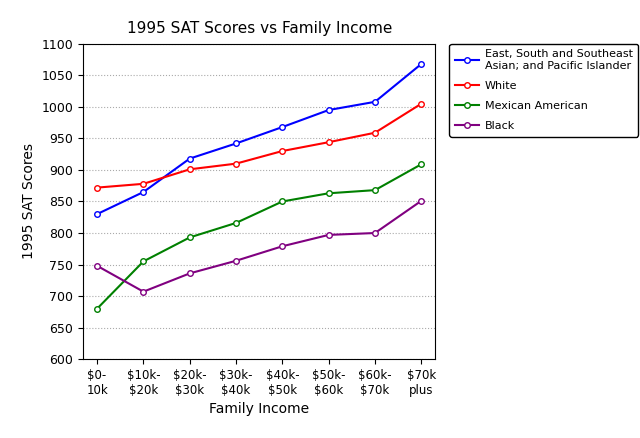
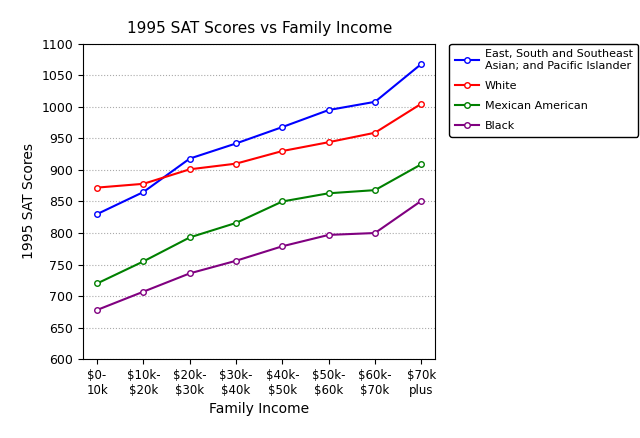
Mexican American/$0- 10k: 680 -> 720
Black/$0- 10k: 748 -> 678
